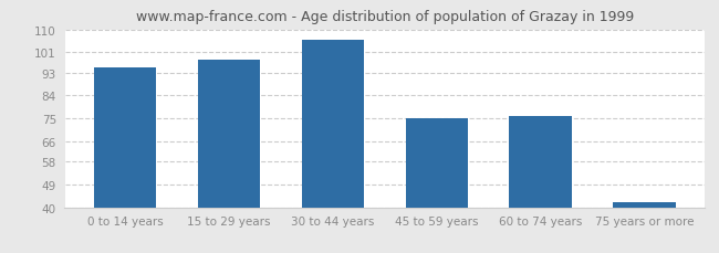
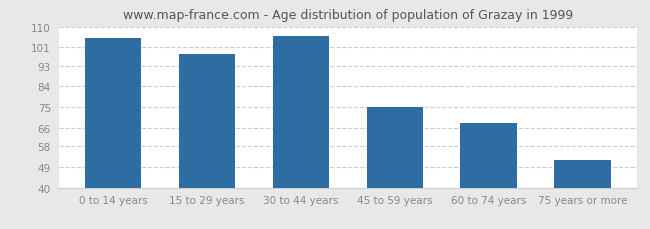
0 to 14 years: 95 -> 105
60 to 74 years: 76 -> 68
75 years or more: 42 -> 52
